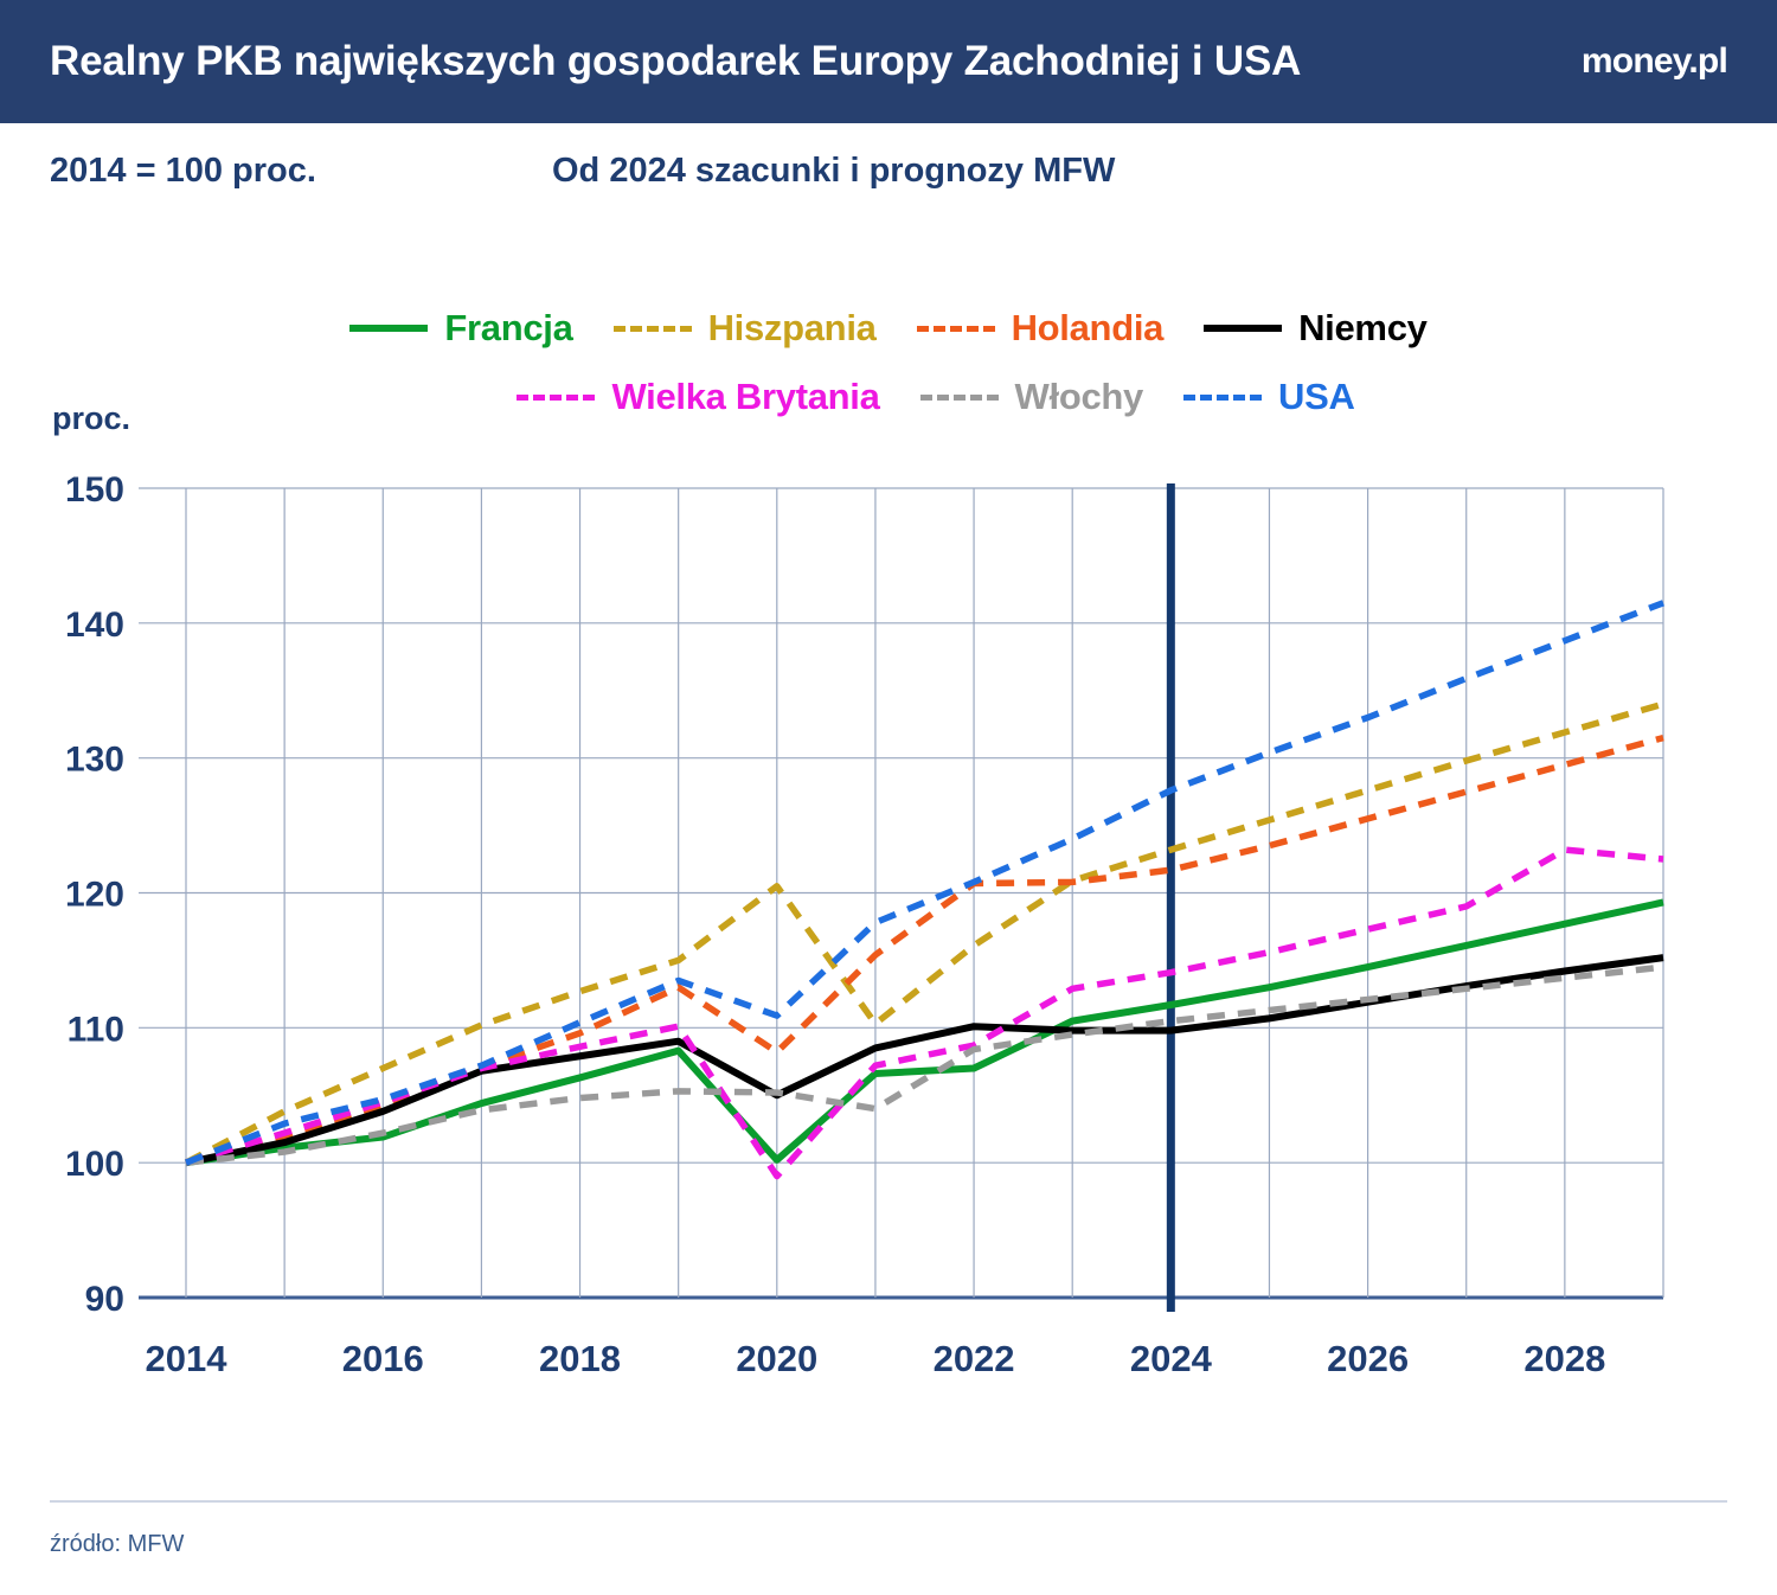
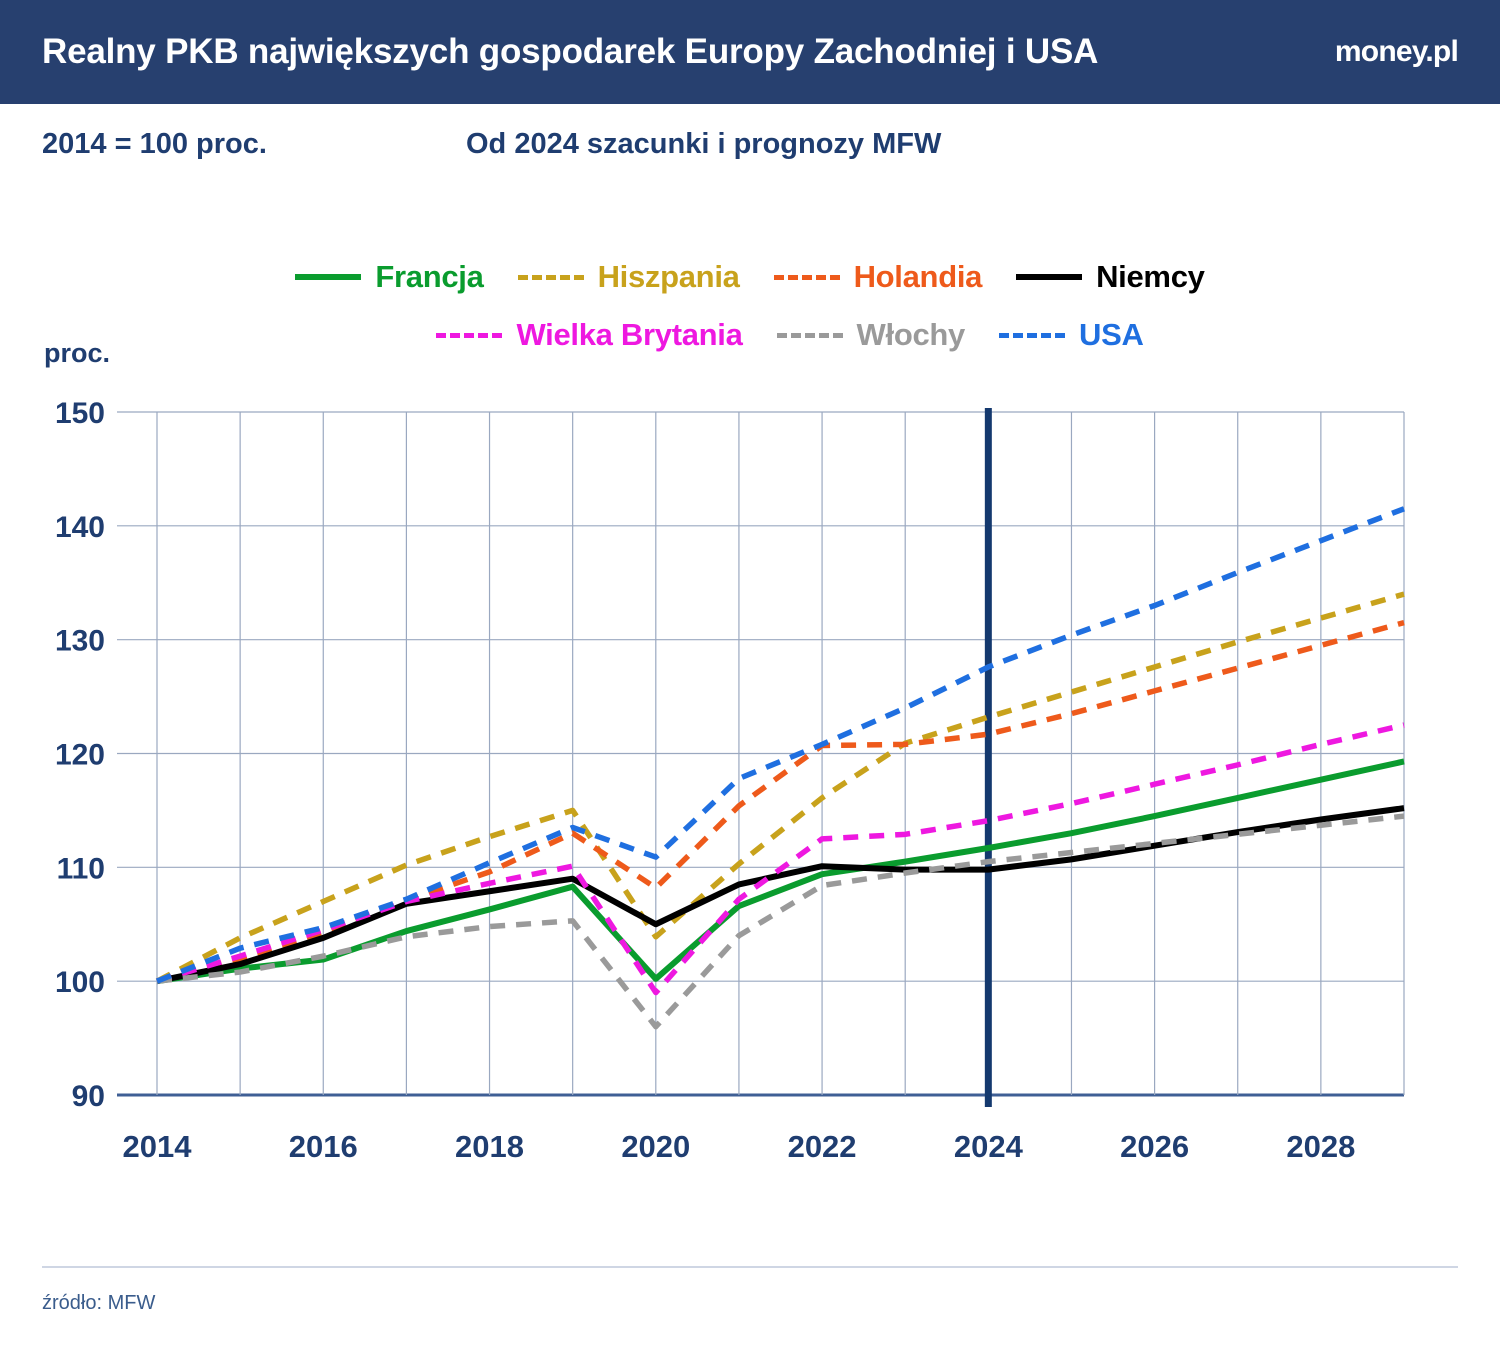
Hiszpania/2020: 120.5 -> 103.9
Włochy/2020: 105.2 -> 96.0
Francja/2022: 107.0 -> 109.4
Wielka Brytania/2022: 108.7 -> 112.5
Wielka Brytania/2028: 123.2 -> 120.8
